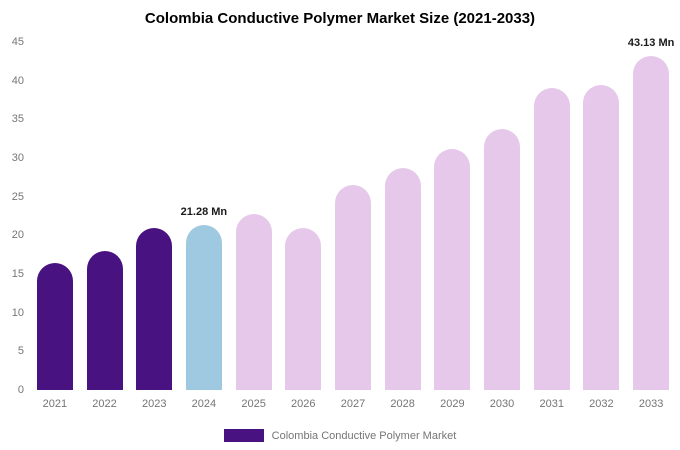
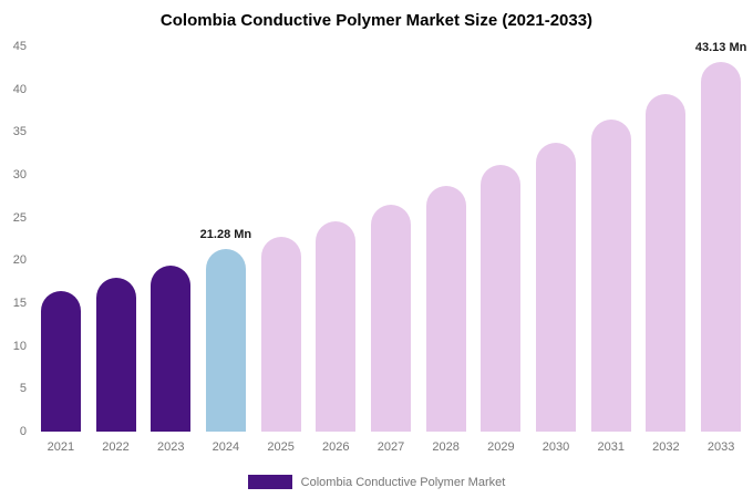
2023: 21 -> 19
2026: 21 -> 25
2031: 39 -> 36
